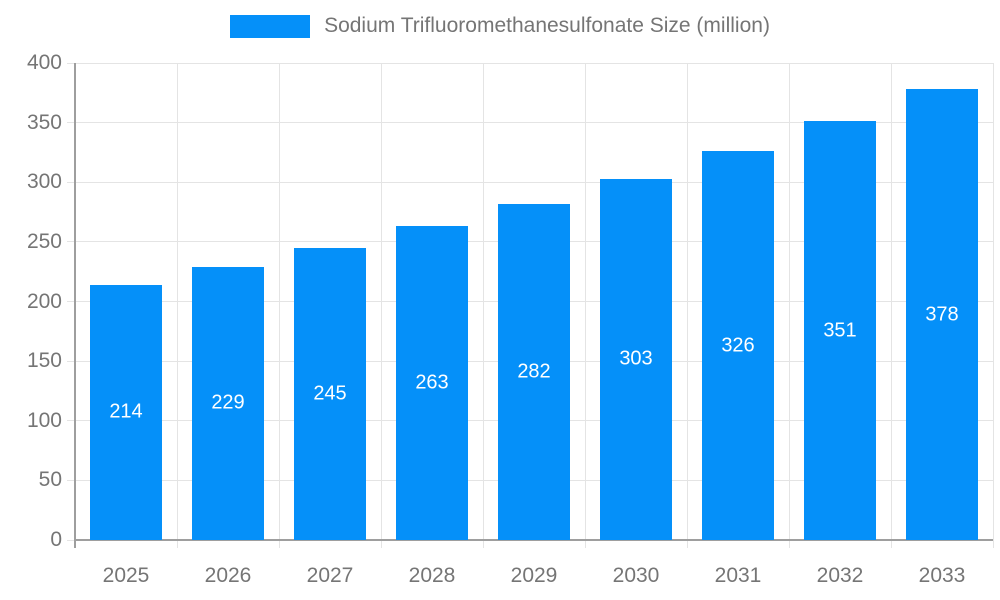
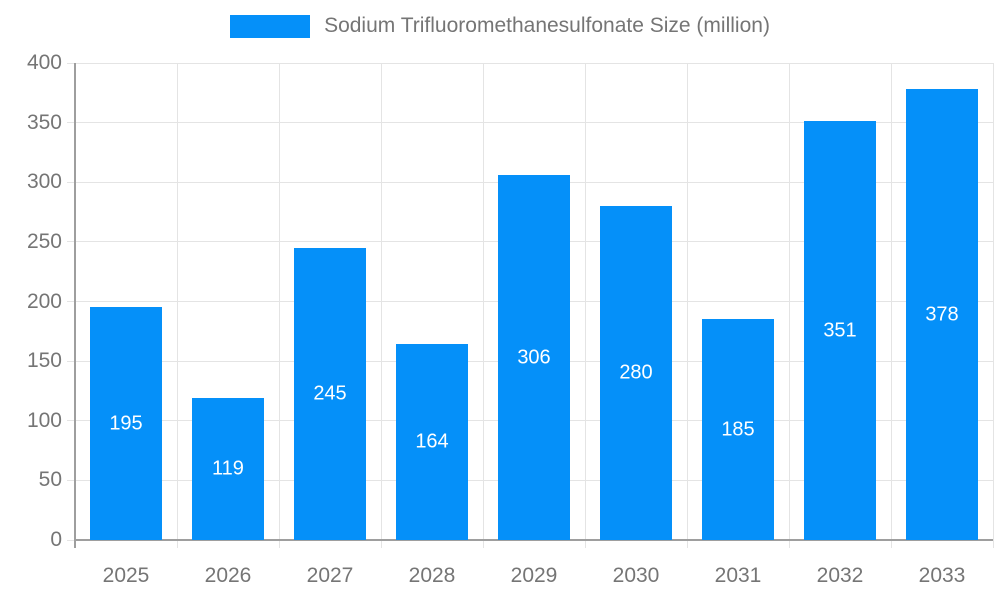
2025: 214 -> 195
2026: 229 -> 119
2028: 263 -> 164
2029: 282 -> 306
2030: 303 -> 280
2031: 326 -> 185
